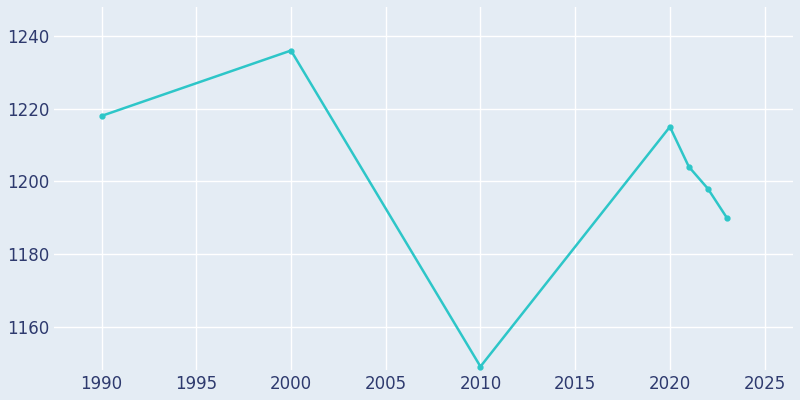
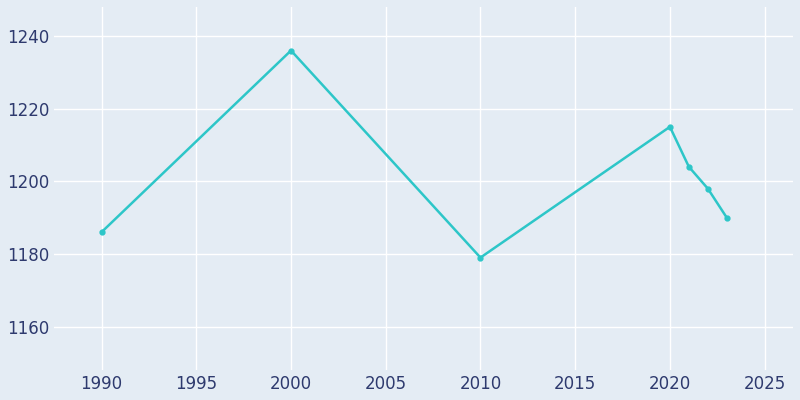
1990: 1218 -> 1186
2010: 1149 -> 1179
